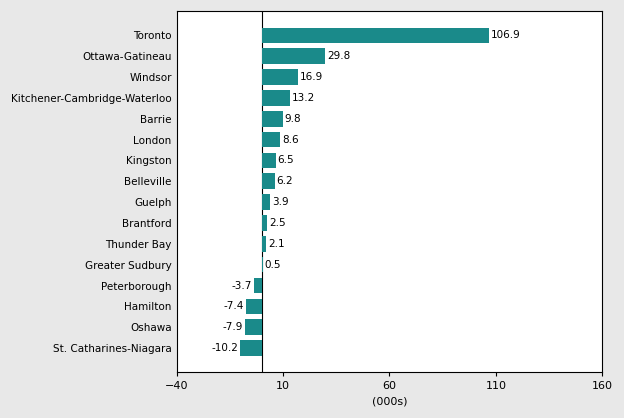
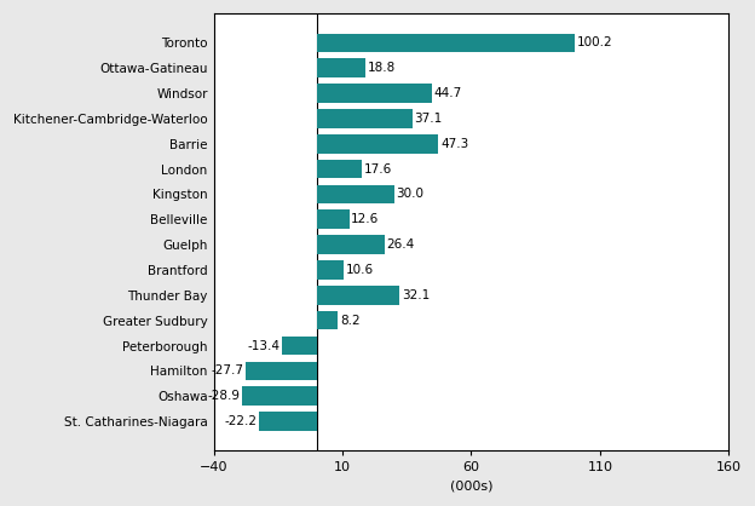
Toronto: 106.9 -> 100.2
Ottawa-Gatineau: 29.8 -> 18.8
Windsor: 16.9 -> 44.7
Kitchener-Cambridge-Waterloo: 13.2 -> 37.1
Barrie: 9.8 -> 47.3
London: 8.6 -> 17.6
Kingston: 6.5 -> 30.0
Belleville: 6.2 -> 12.6
Guelph: 3.9 -> 26.4
Brantford: 2.5 -> 10.6
Thunder Bay: 2.1 -> 32.1
Greater Sudbury: 0.5 -> 8.2
Peterborough: -3.7 -> -13.4
Hamilton: -7.4 -> -27.7
Oshawa: -7.9 -> -28.9
St. Catharines-Niagara: -10.2 -> -22.2
